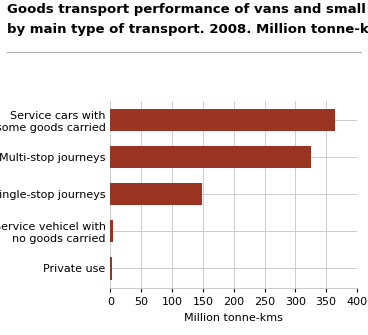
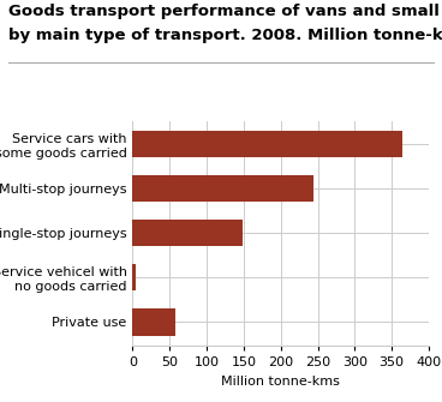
Multi-stop journeys: 325 -> 244
Private use: 2 -> 58
